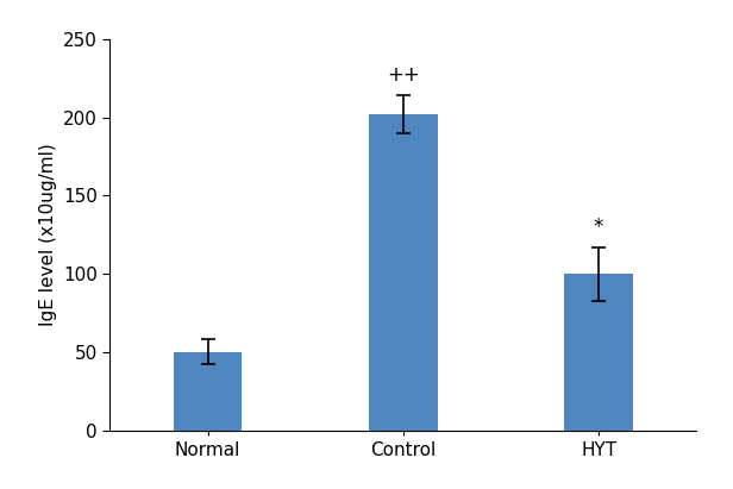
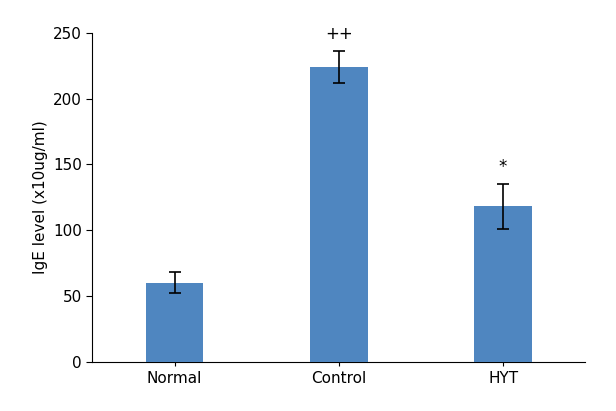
Normal: 50 -> 60
Control: 202 -> 224
HYT: 100 -> 118
